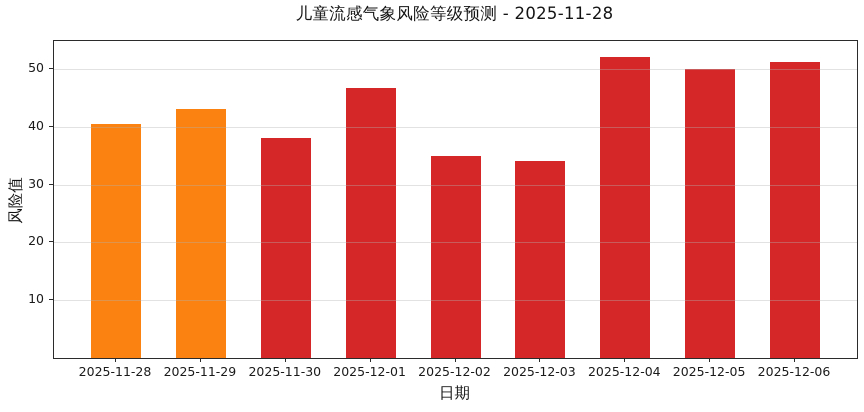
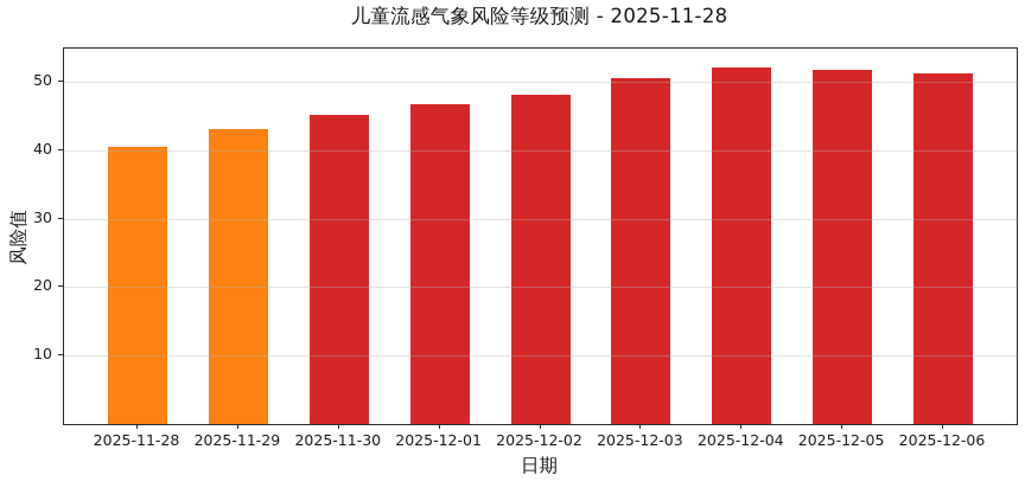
2025-11-30: 38 -> 45
2025-12-02: 35 -> 48
2025-12-03: 34 -> 50
2025-12-05: 50 -> 52
